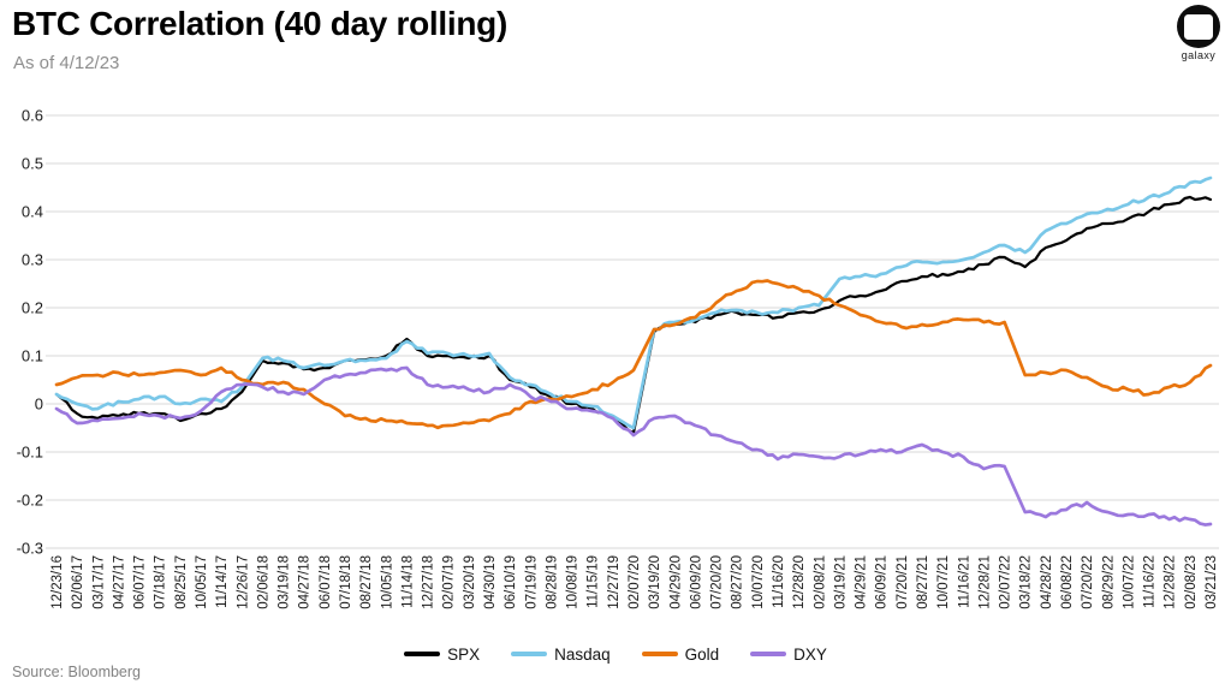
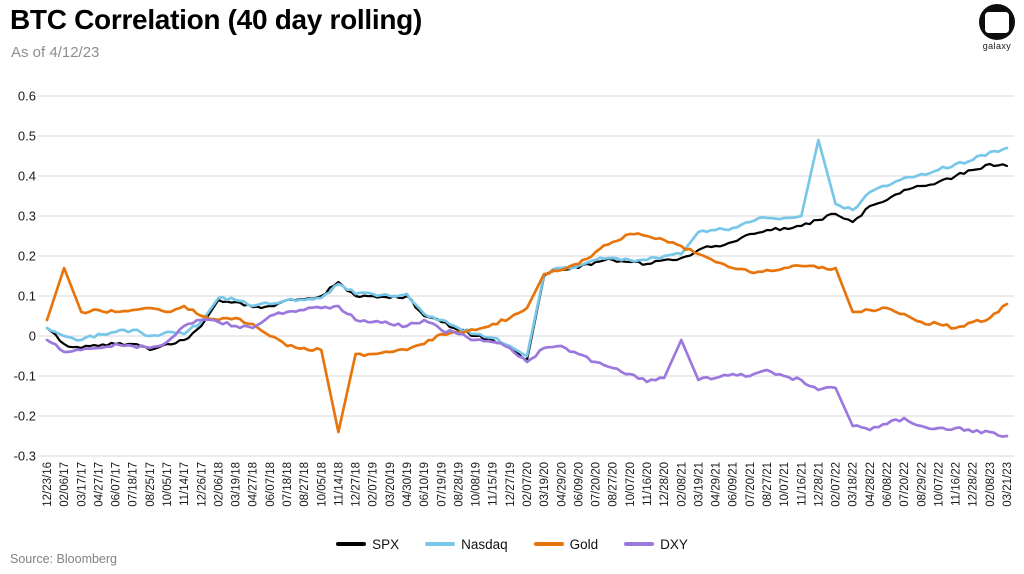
Gold/02/06/17: 0.06 -> 0.17
Gold/11/14/18: -0.04 -> -0.24
DXY/02/08/21: -0.11 -> -0.01
Nasdaq/12/28/21: 0.32 -> 0.49
